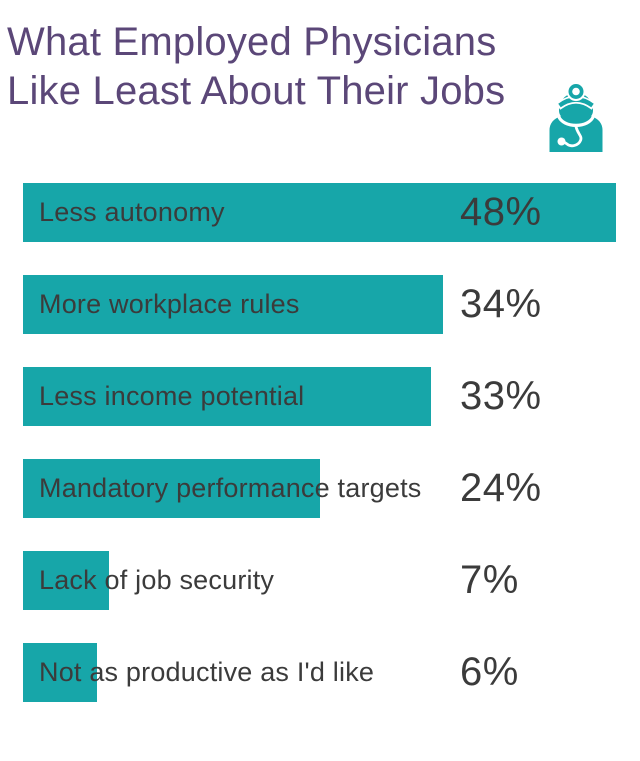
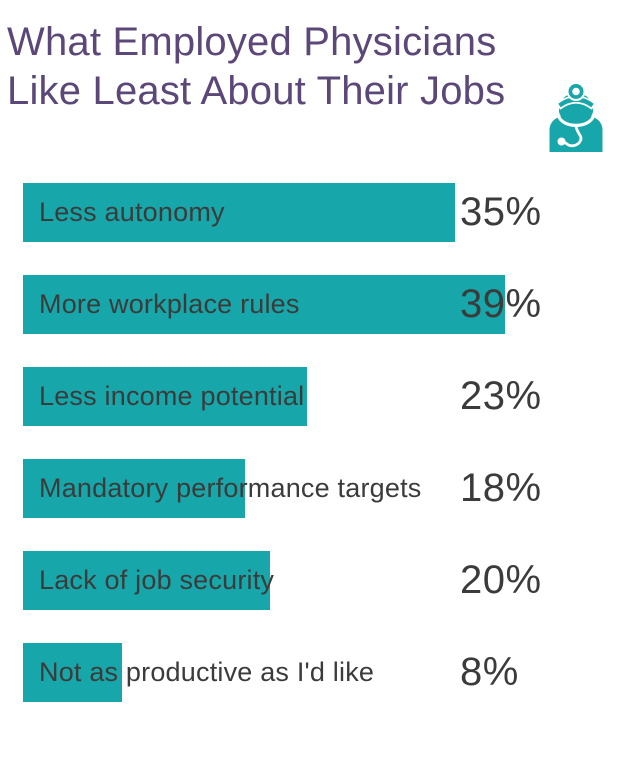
Less autonomy: 48% -> 35%
More workplace rules: 34% -> 39%
Less income potential: 33% -> 23%
Mandatory performance targets: 24% -> 18%
Lack of job security: 7% -> 20%
Not as productive as I'd like: 6% -> 8%
